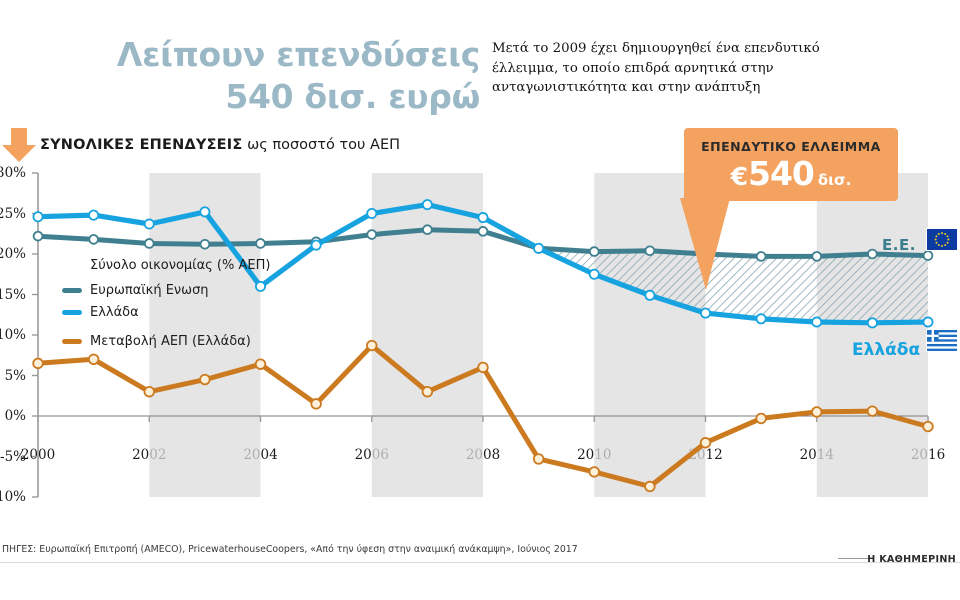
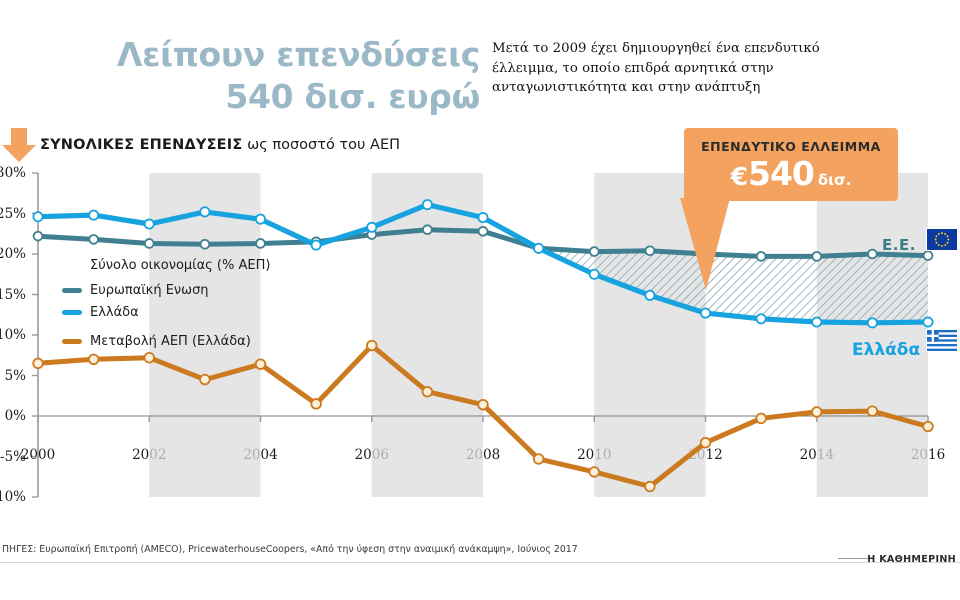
Μεταβολή ΑΕΠ (Ελλάδα)/2002: 3% -> 7%
Ελλάδα/2004: 16% -> 24%
Ελλάδα/2006: 25% -> 23%
Μεταβολή ΑΕΠ (Ελλάδα)/2008: 6% -> 1%
